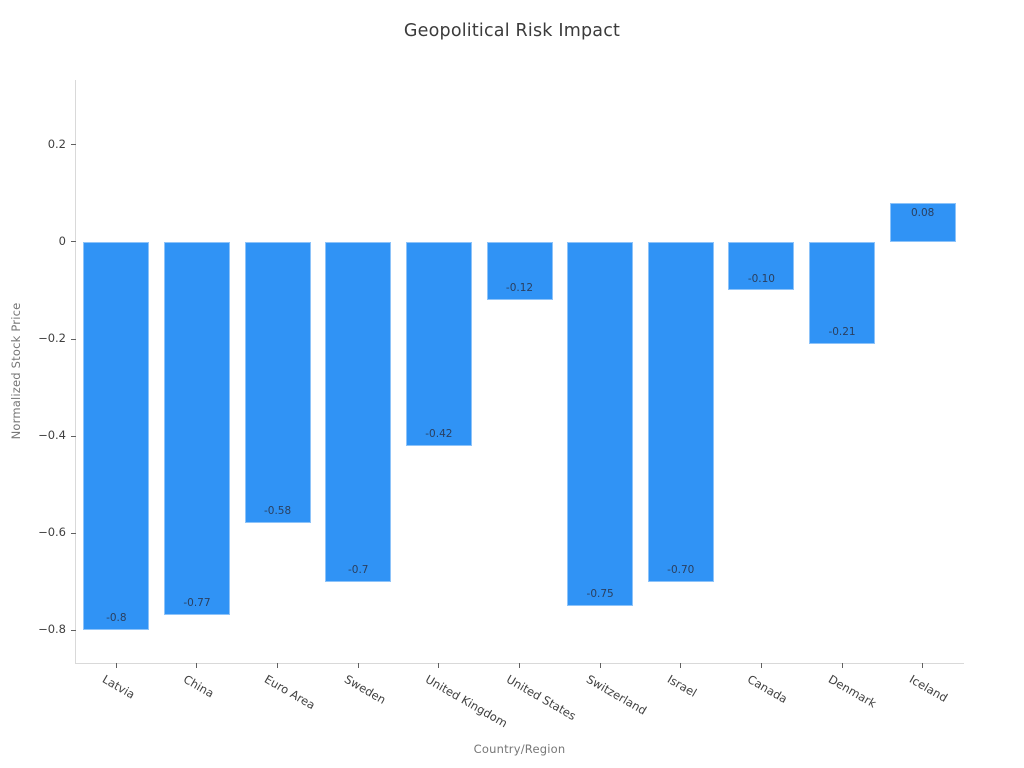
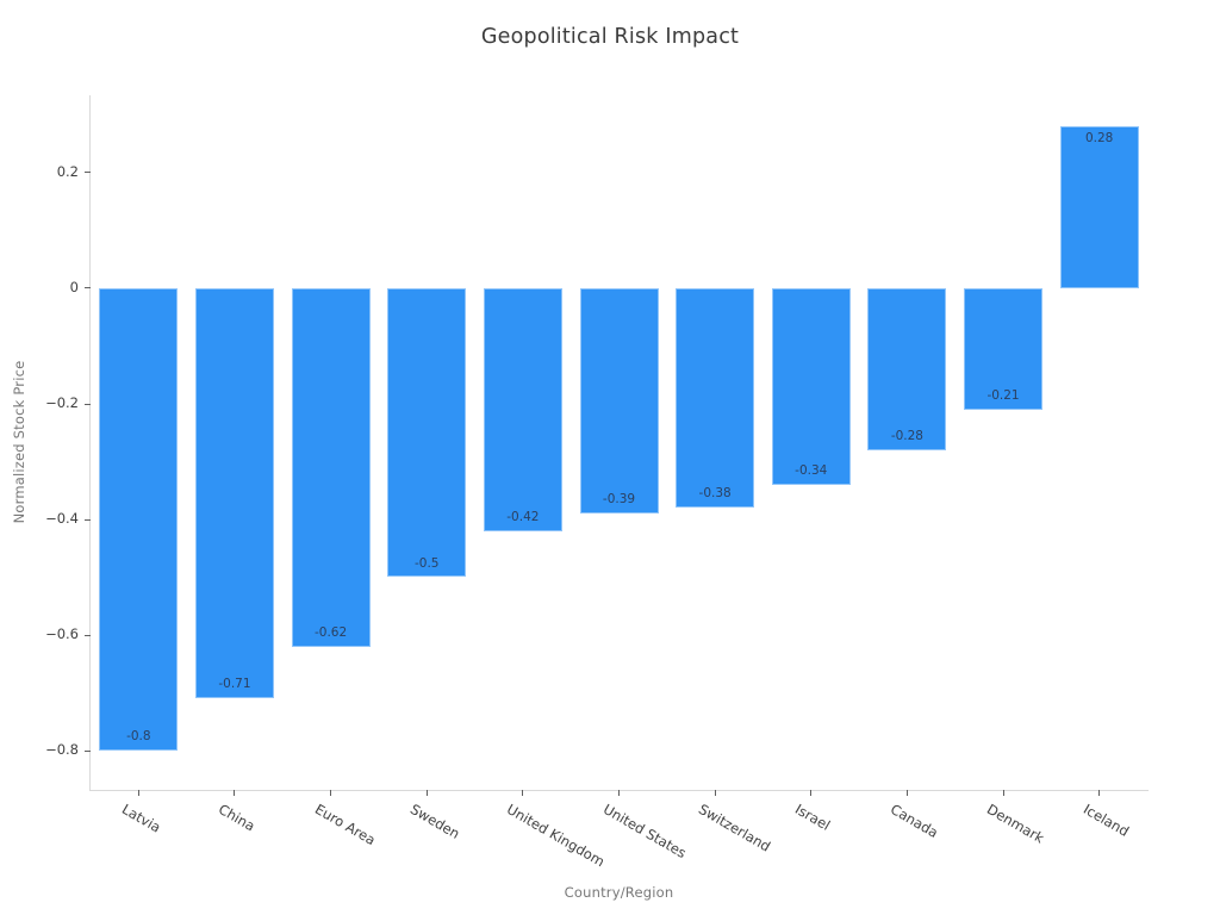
China: -0.77 -> -0.71
Euro Area: -0.58 -> -0.62
Sweden: -0.7 -> -0.5
United States: -0.12 -> -0.39
Switzerland: -0.75 -> -0.38
Israel: -0.70 -> -0.34
Canada: -0.10 -> -0.28
Iceland: 0.08 -> 0.28
